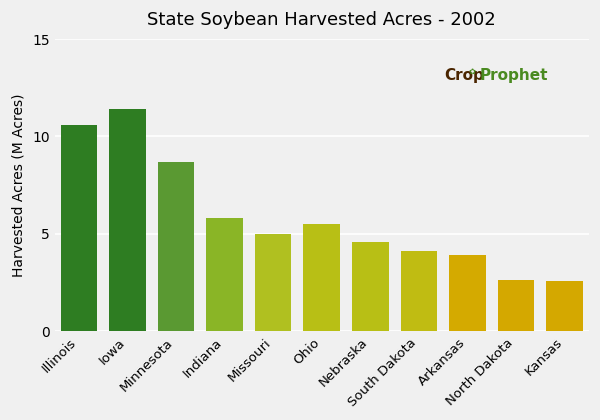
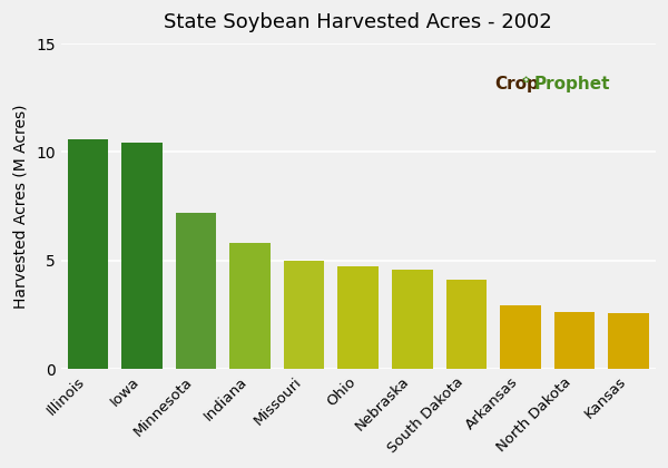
Iowa: 11.4 -> 10.4
Minnesota: 8.7 -> 7.2
Ohio: 5.5 -> 4.8
Arkansas: 3.9 -> 3.0
